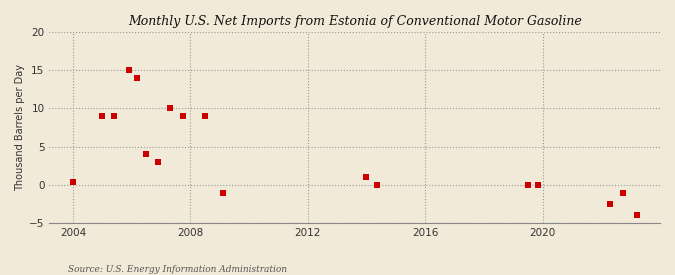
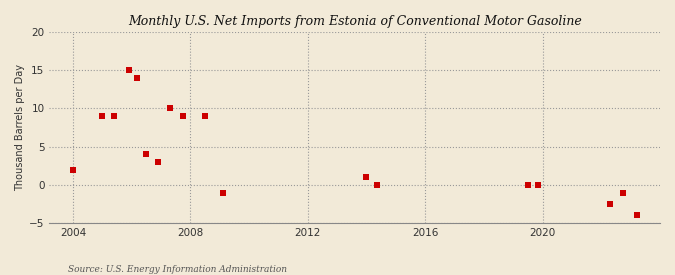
2004: 0.4 -> 2.0
